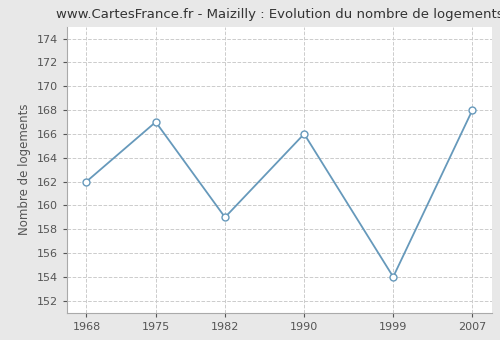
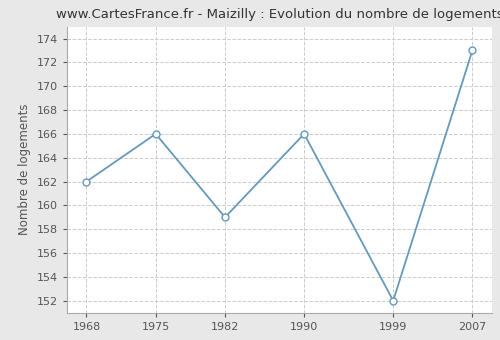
1975: 167 -> 166
1999: 154 -> 152
2007: 168 -> 173
